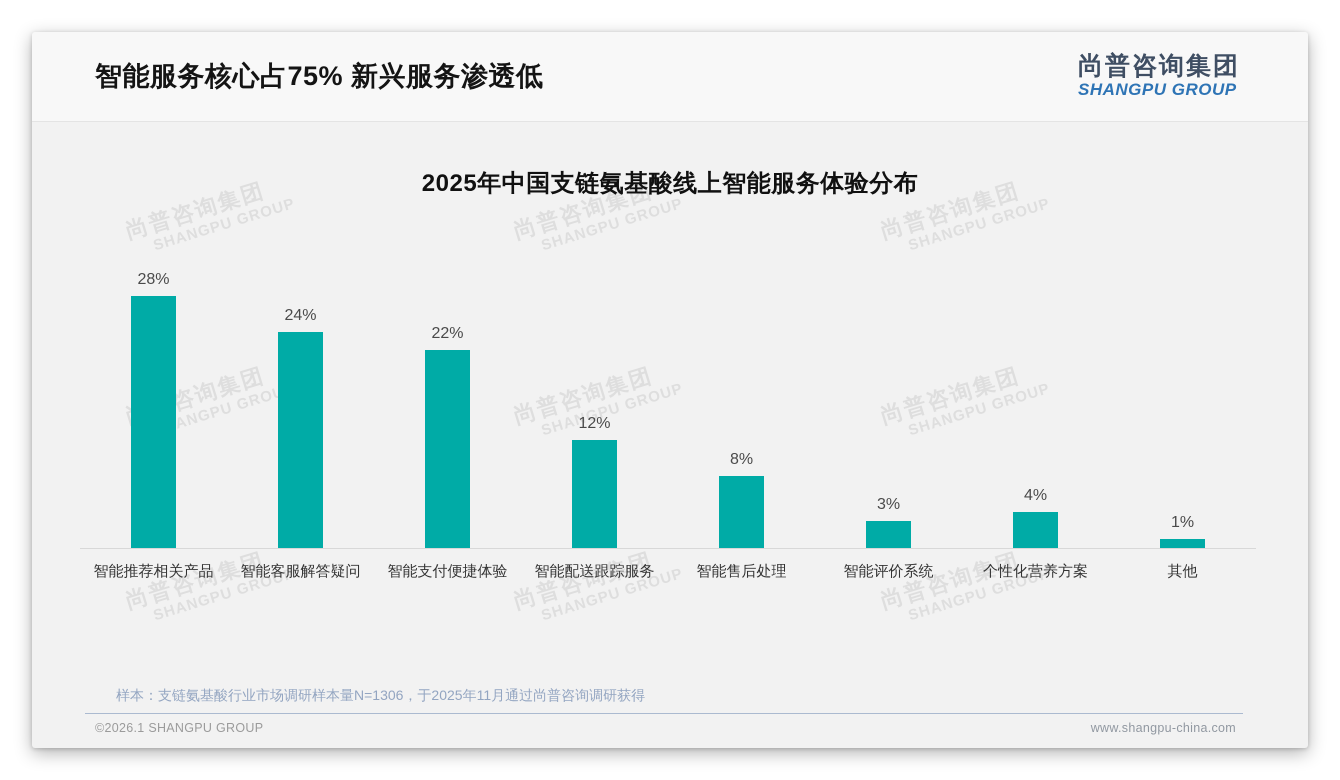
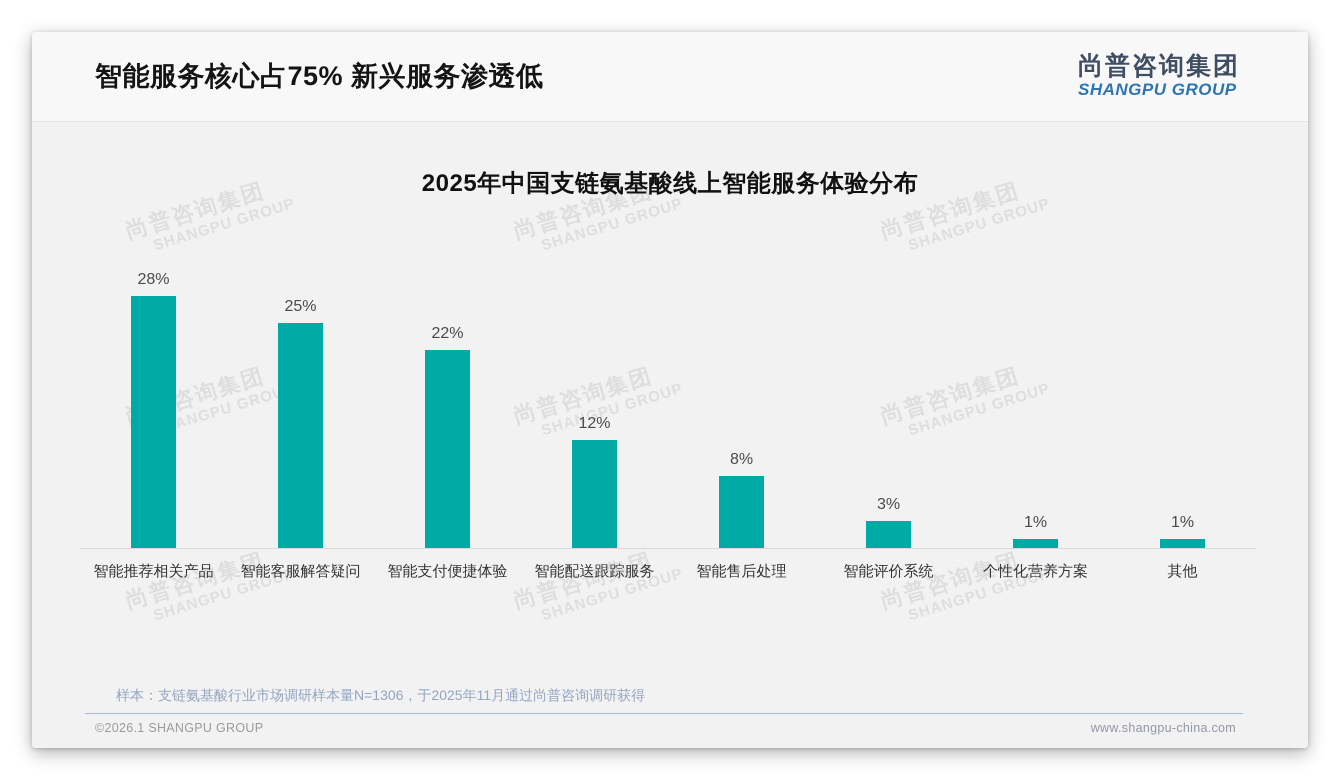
智能客服解答疑问: 24% -> 25%
个性化营养方案: 4% -> 1%
